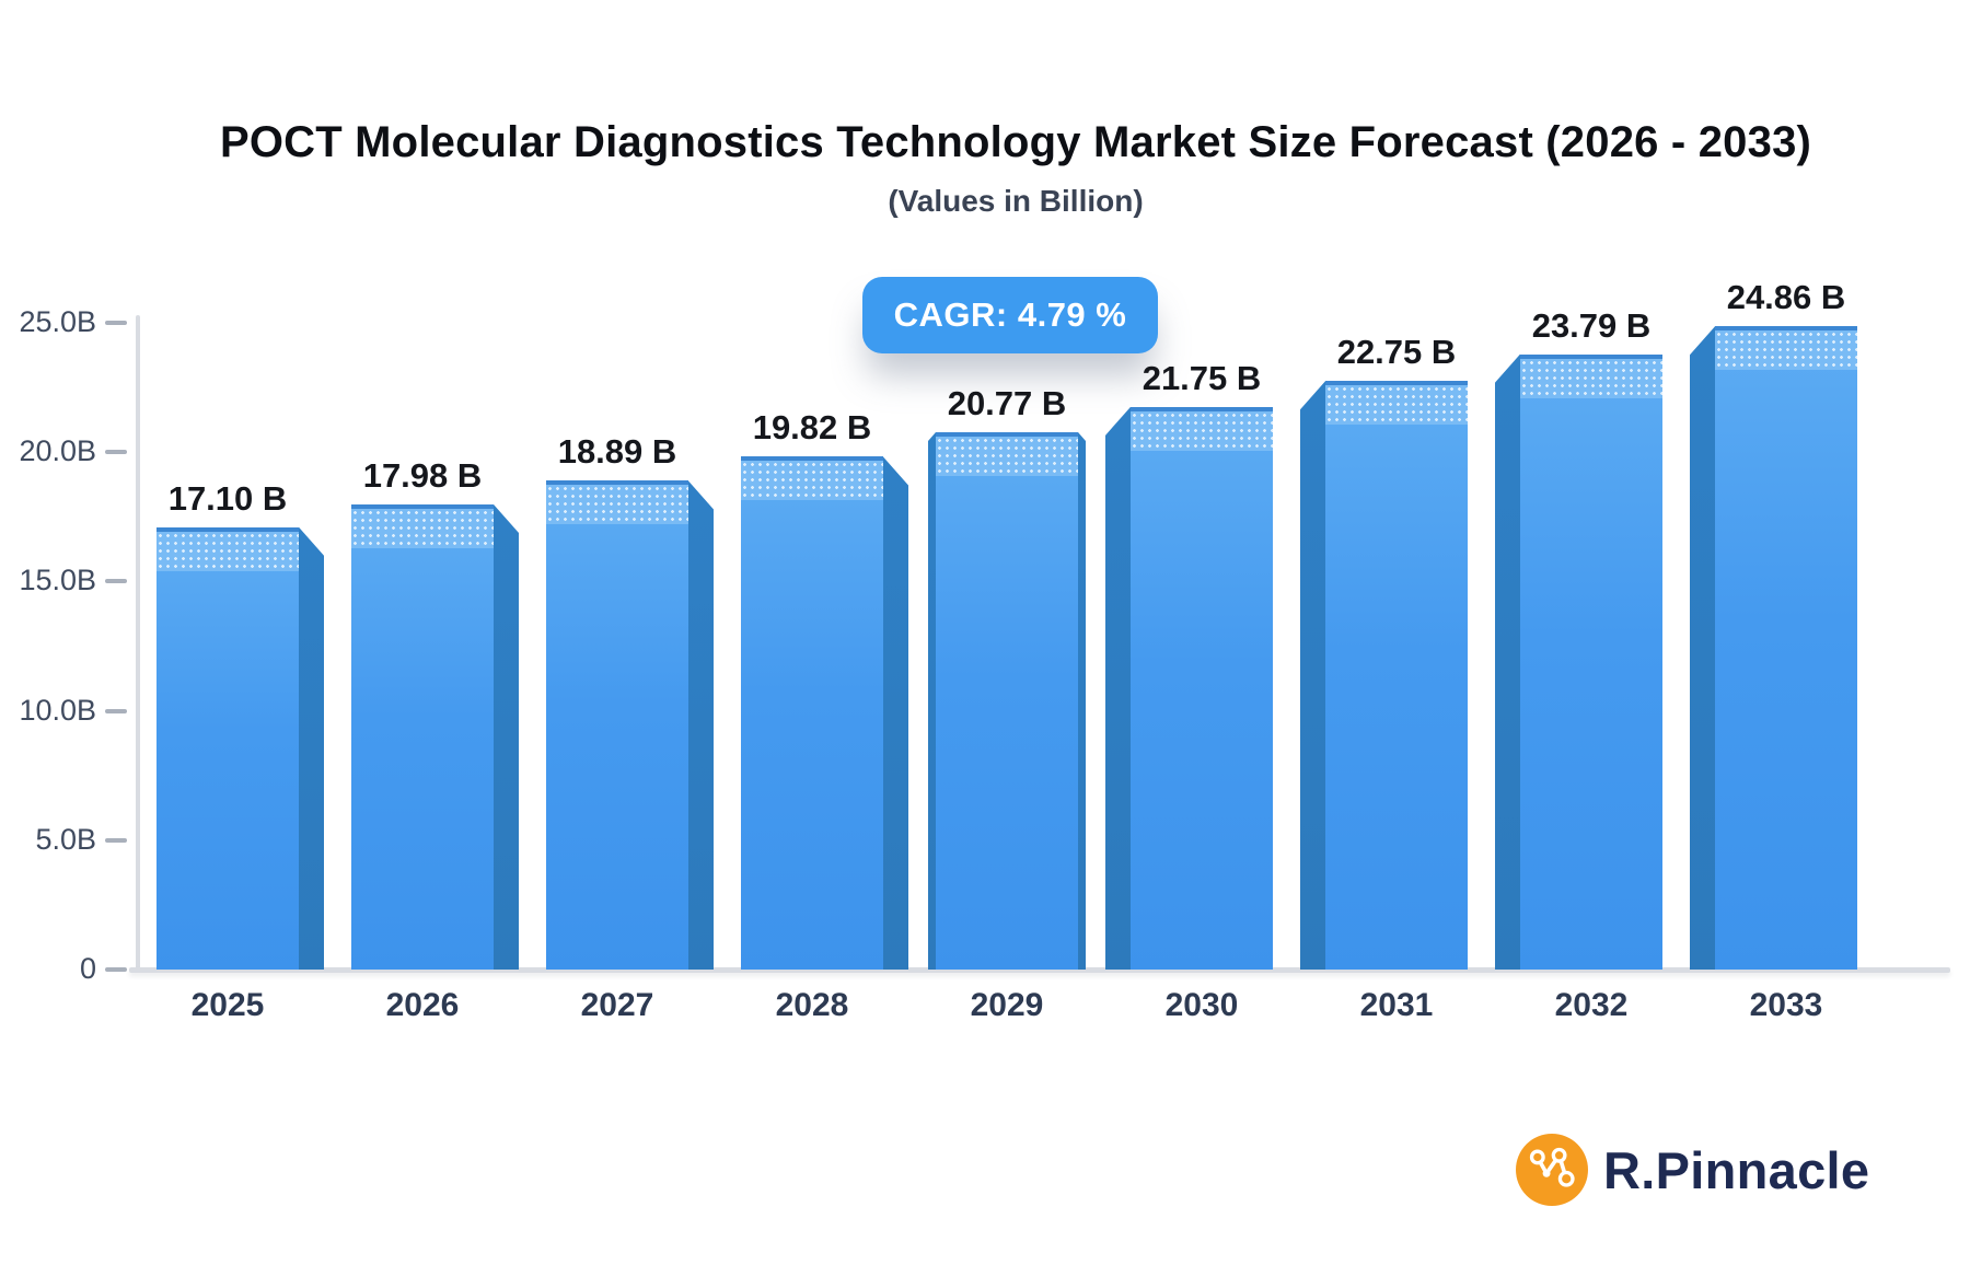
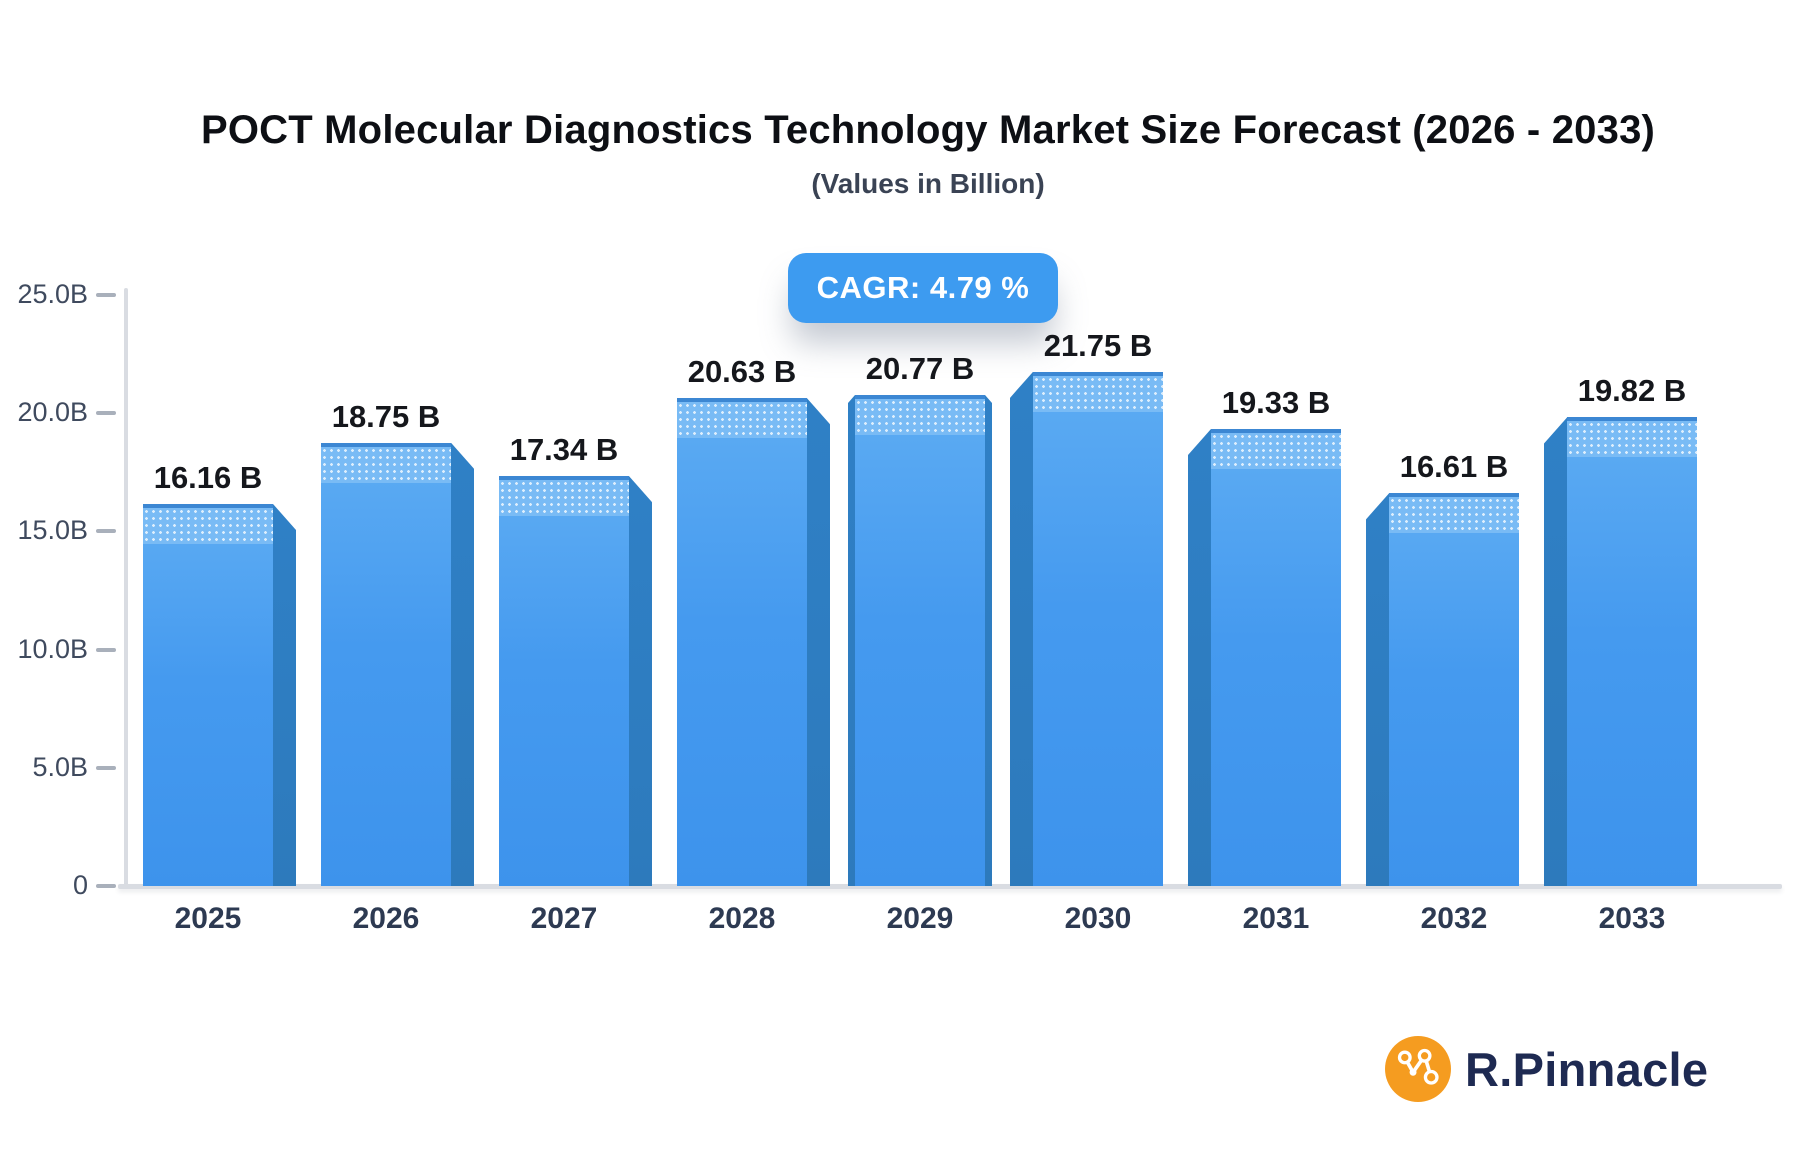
2025: 17.10 -> 16.16
2026: 17.98 -> 18.75
2027: 18.89 -> 17.34
2028: 19.82 -> 20.63
2031: 22.75 -> 19.33
2032: 23.79 -> 16.61
2033: 24.86 -> 19.82
